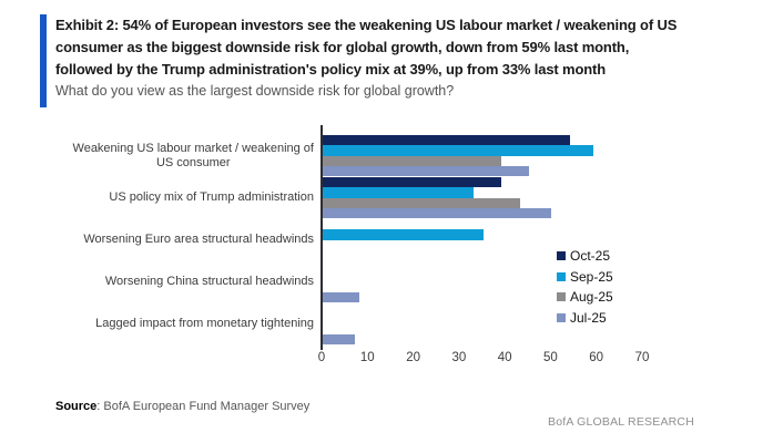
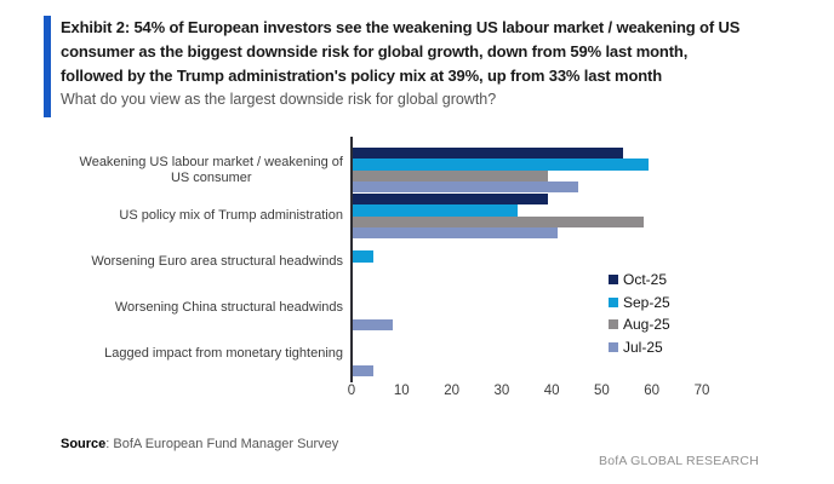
Aug-25/US policy mix of Trump administration: 43 -> 58
Jul-25/US policy mix of Trump administration: 50 -> 41
Sep-25/Worsening Euro area structural headwinds: 35 -> 4
Jul-25/Lagged impact from monetary tightening: 7 -> 4
